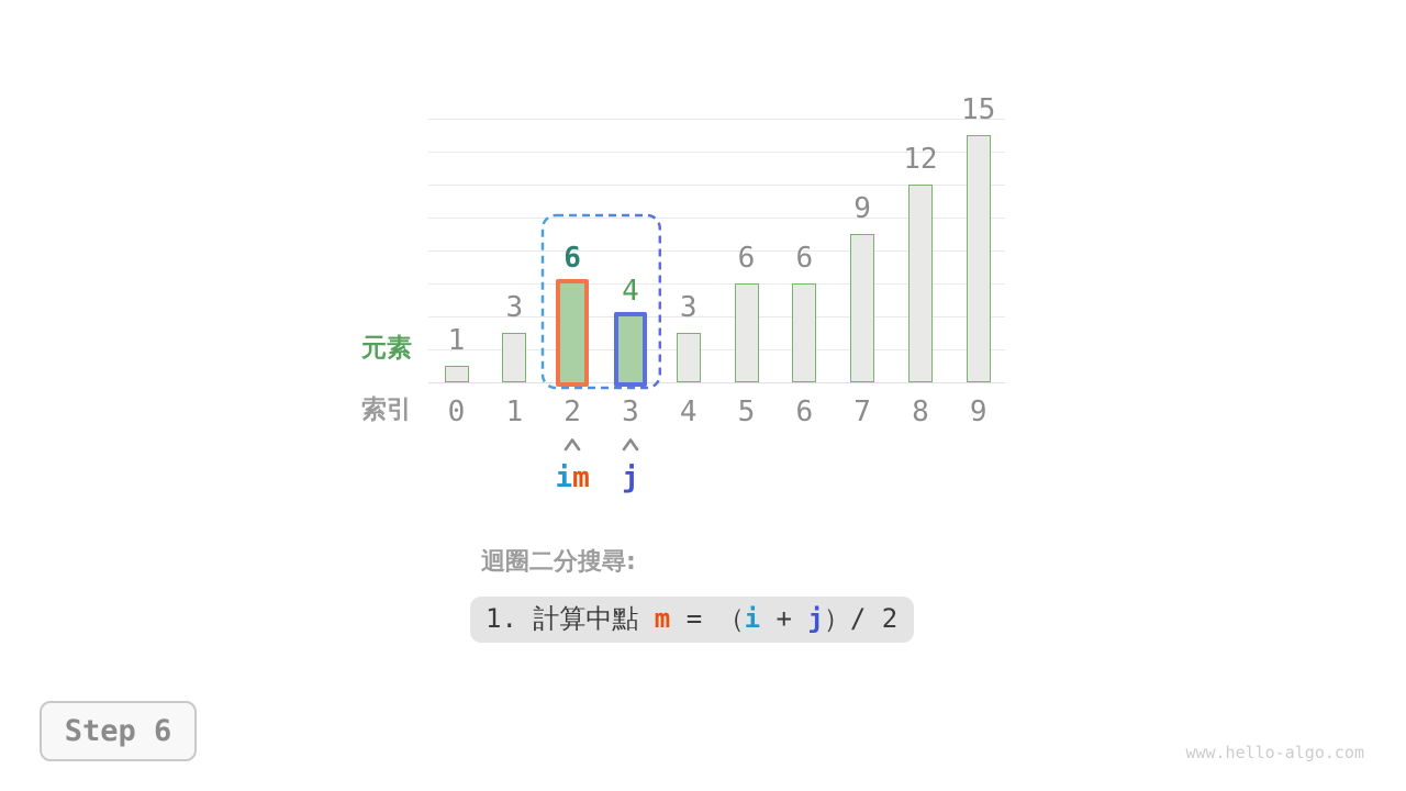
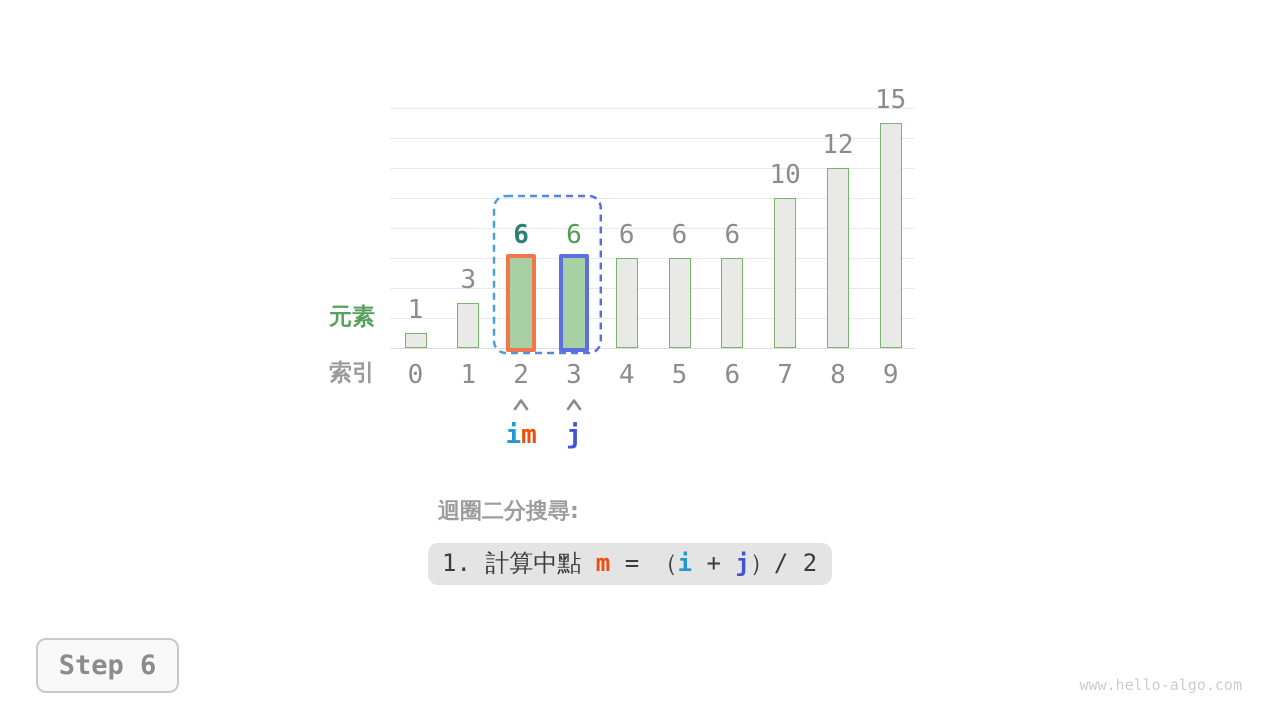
3: 4 -> 6
4: 3 -> 6
7: 9 -> 10
